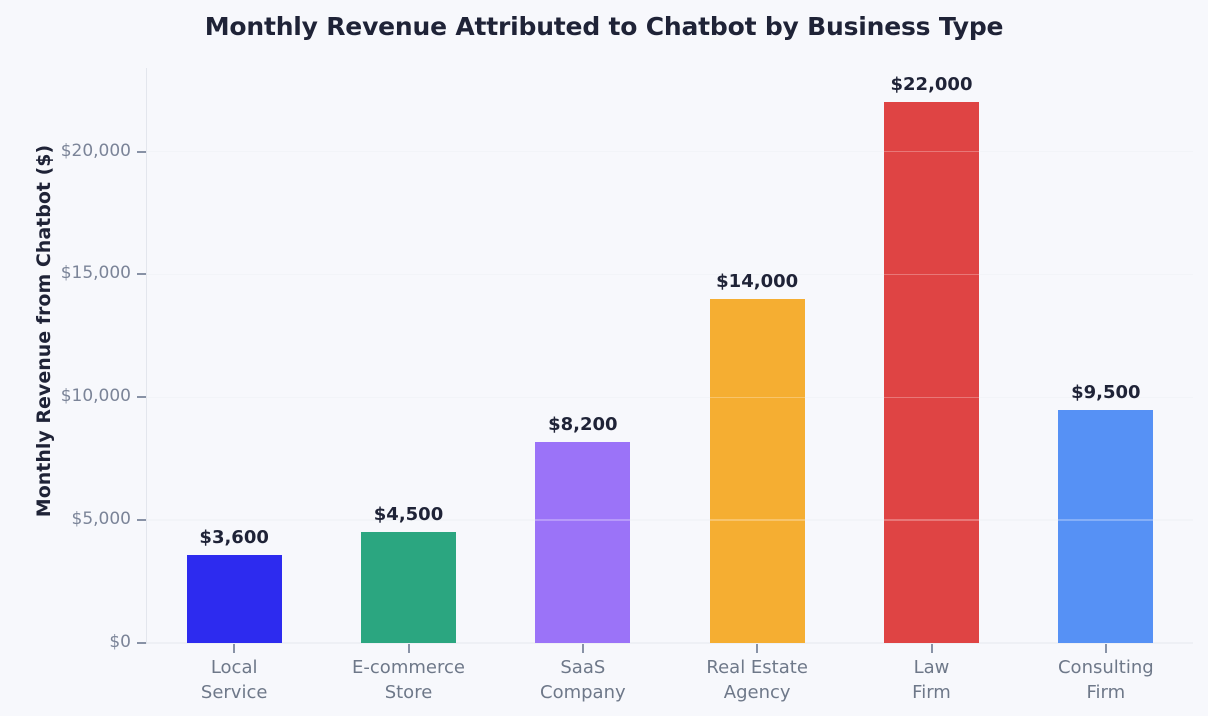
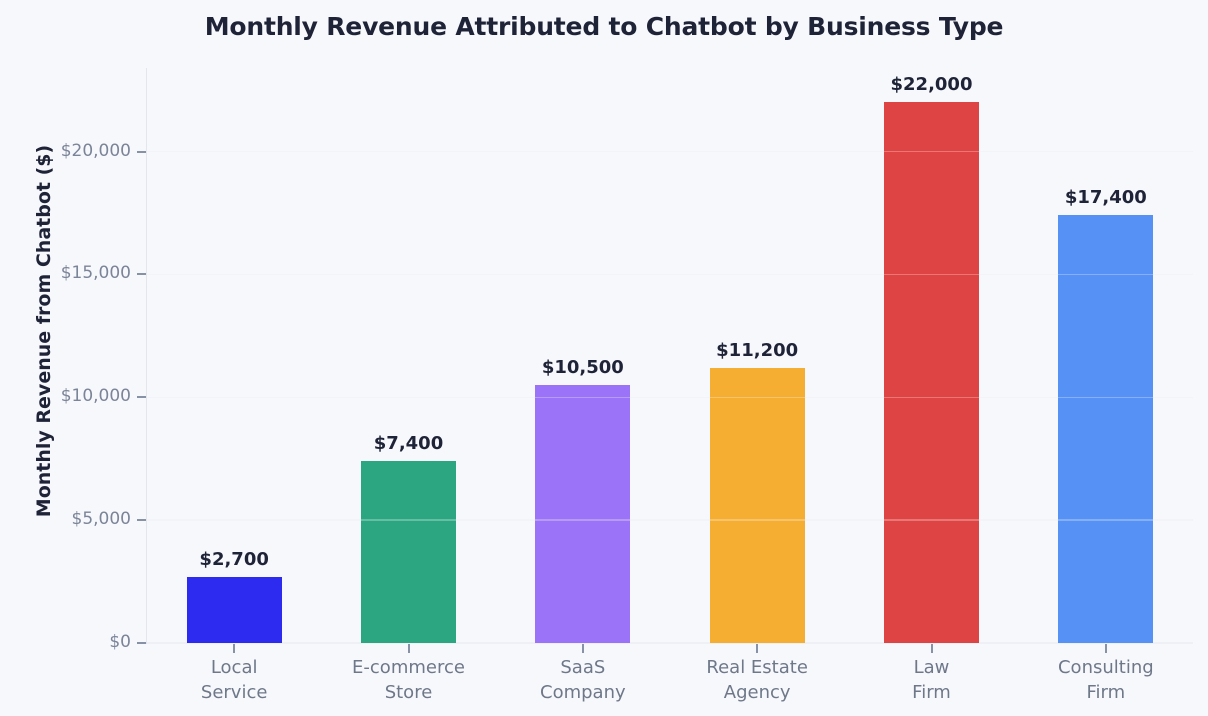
Local Service: $3,600 -> $2,700
E-commerce Store: $4,500 -> $7,400
SaaS Company: $8,200 -> $10,500
Real Estate Agency: $14,000 -> $11,200
Consulting Firm: $9,500 -> $17,400
